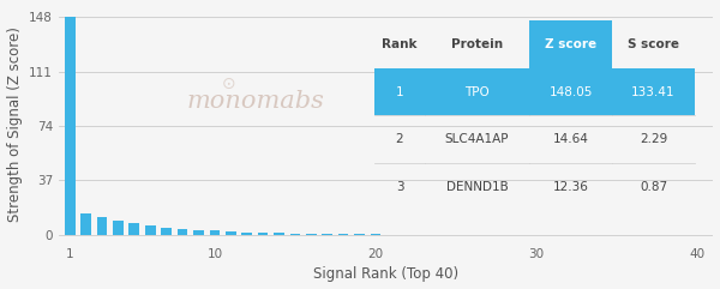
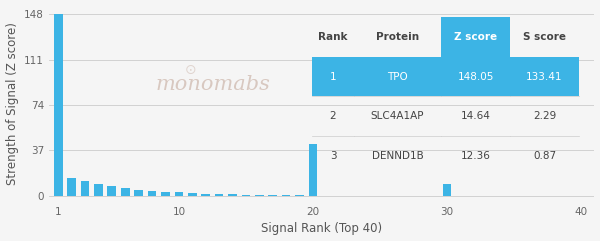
20: 0 -> 42
30: 0 -> 10
